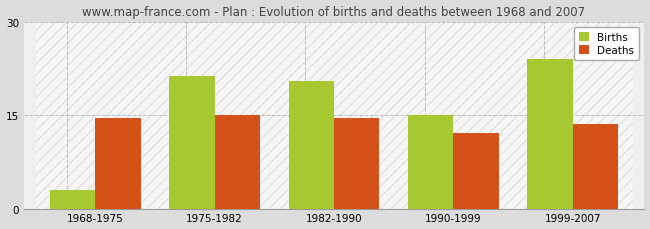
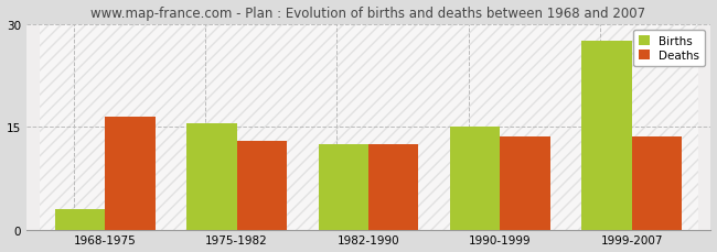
Deaths/1968-1975: 14.6 -> 16.5
Births/1975-1982: 21.2 -> 15.5
Deaths/1975-1982: 15.0 -> 13.0
Births/1982-1990: 20.4 -> 12.5
Deaths/1982-1990: 14.6 -> 12.5
Deaths/1990-1999: 12.2 -> 13.5
Births/1999-2007: 24.0 -> 27.5
